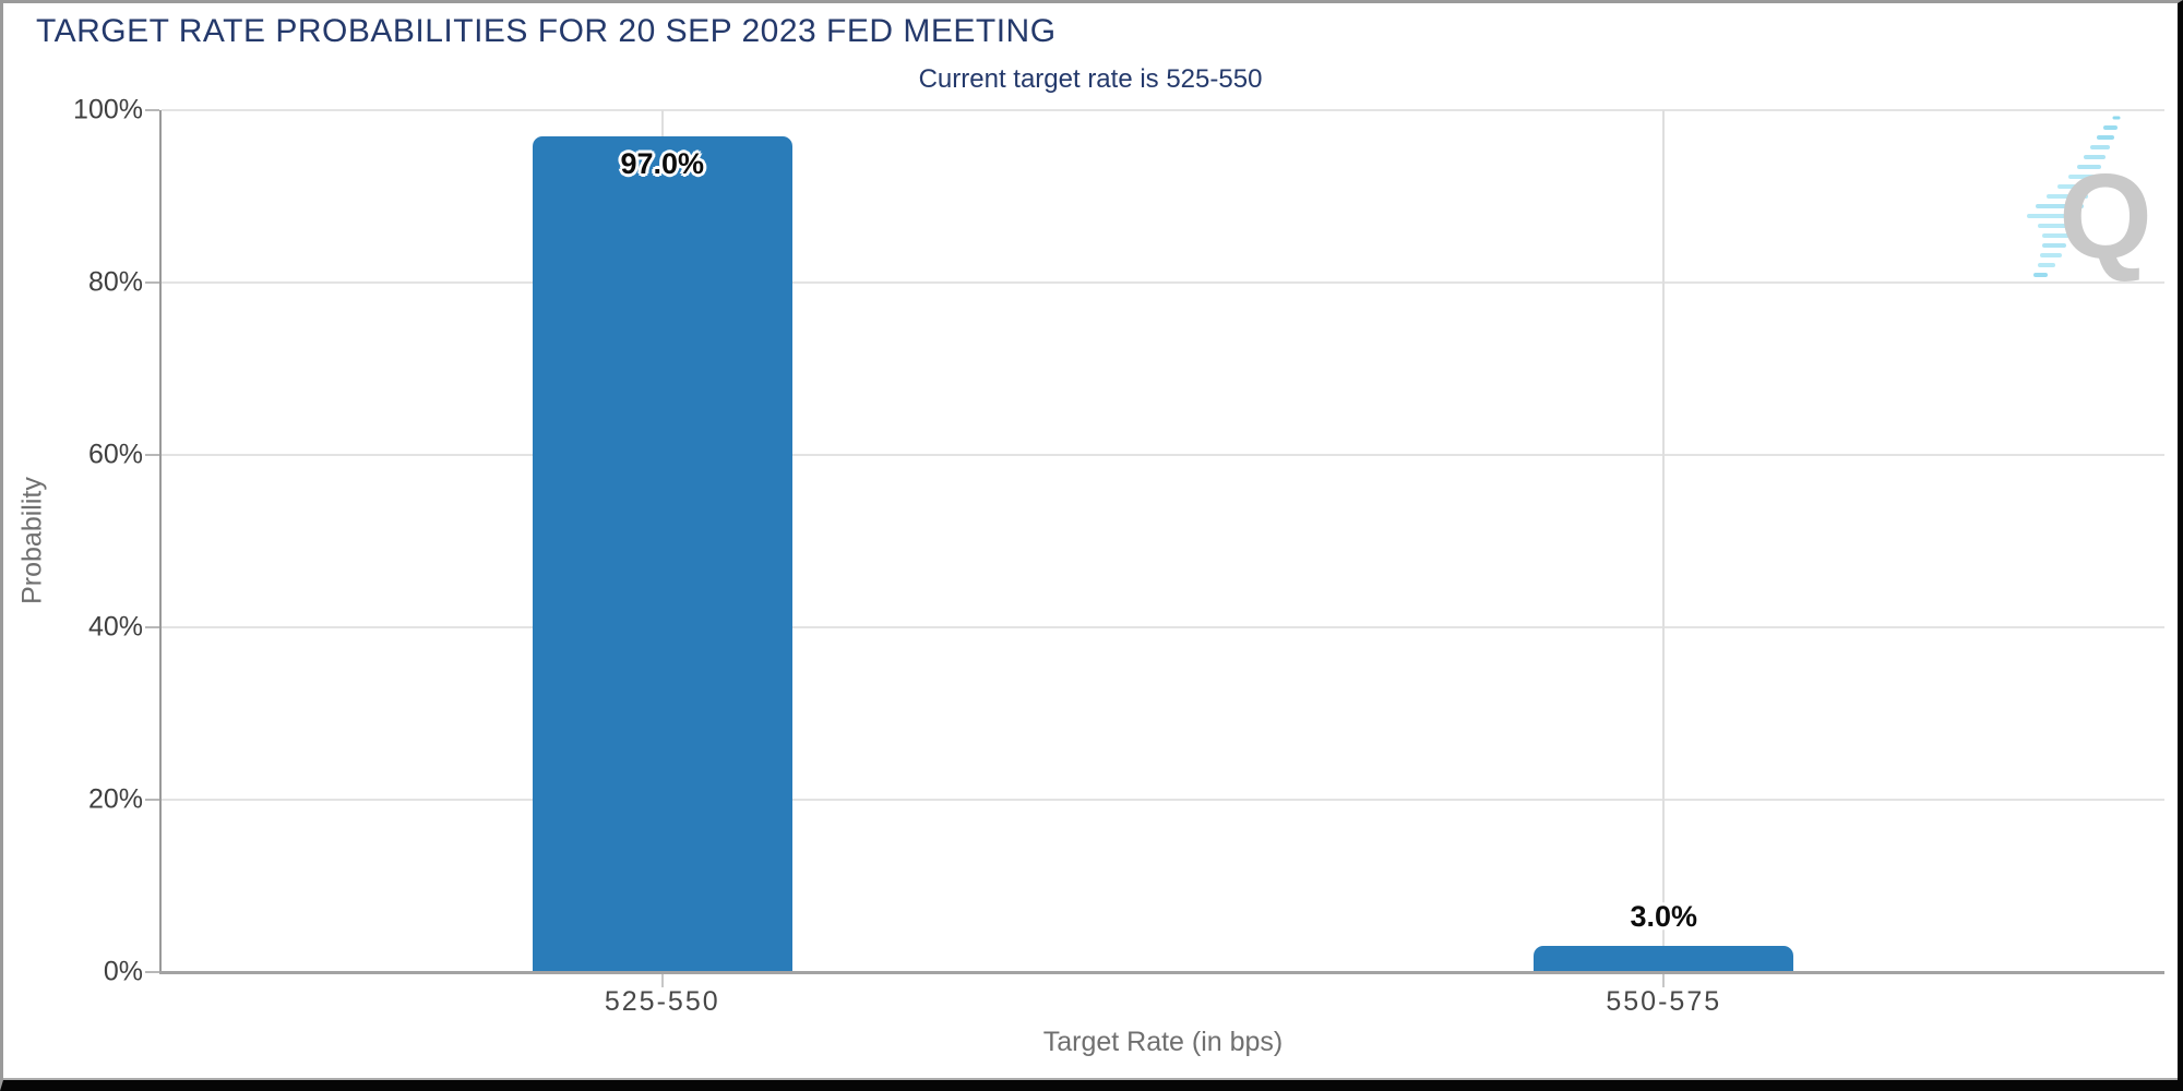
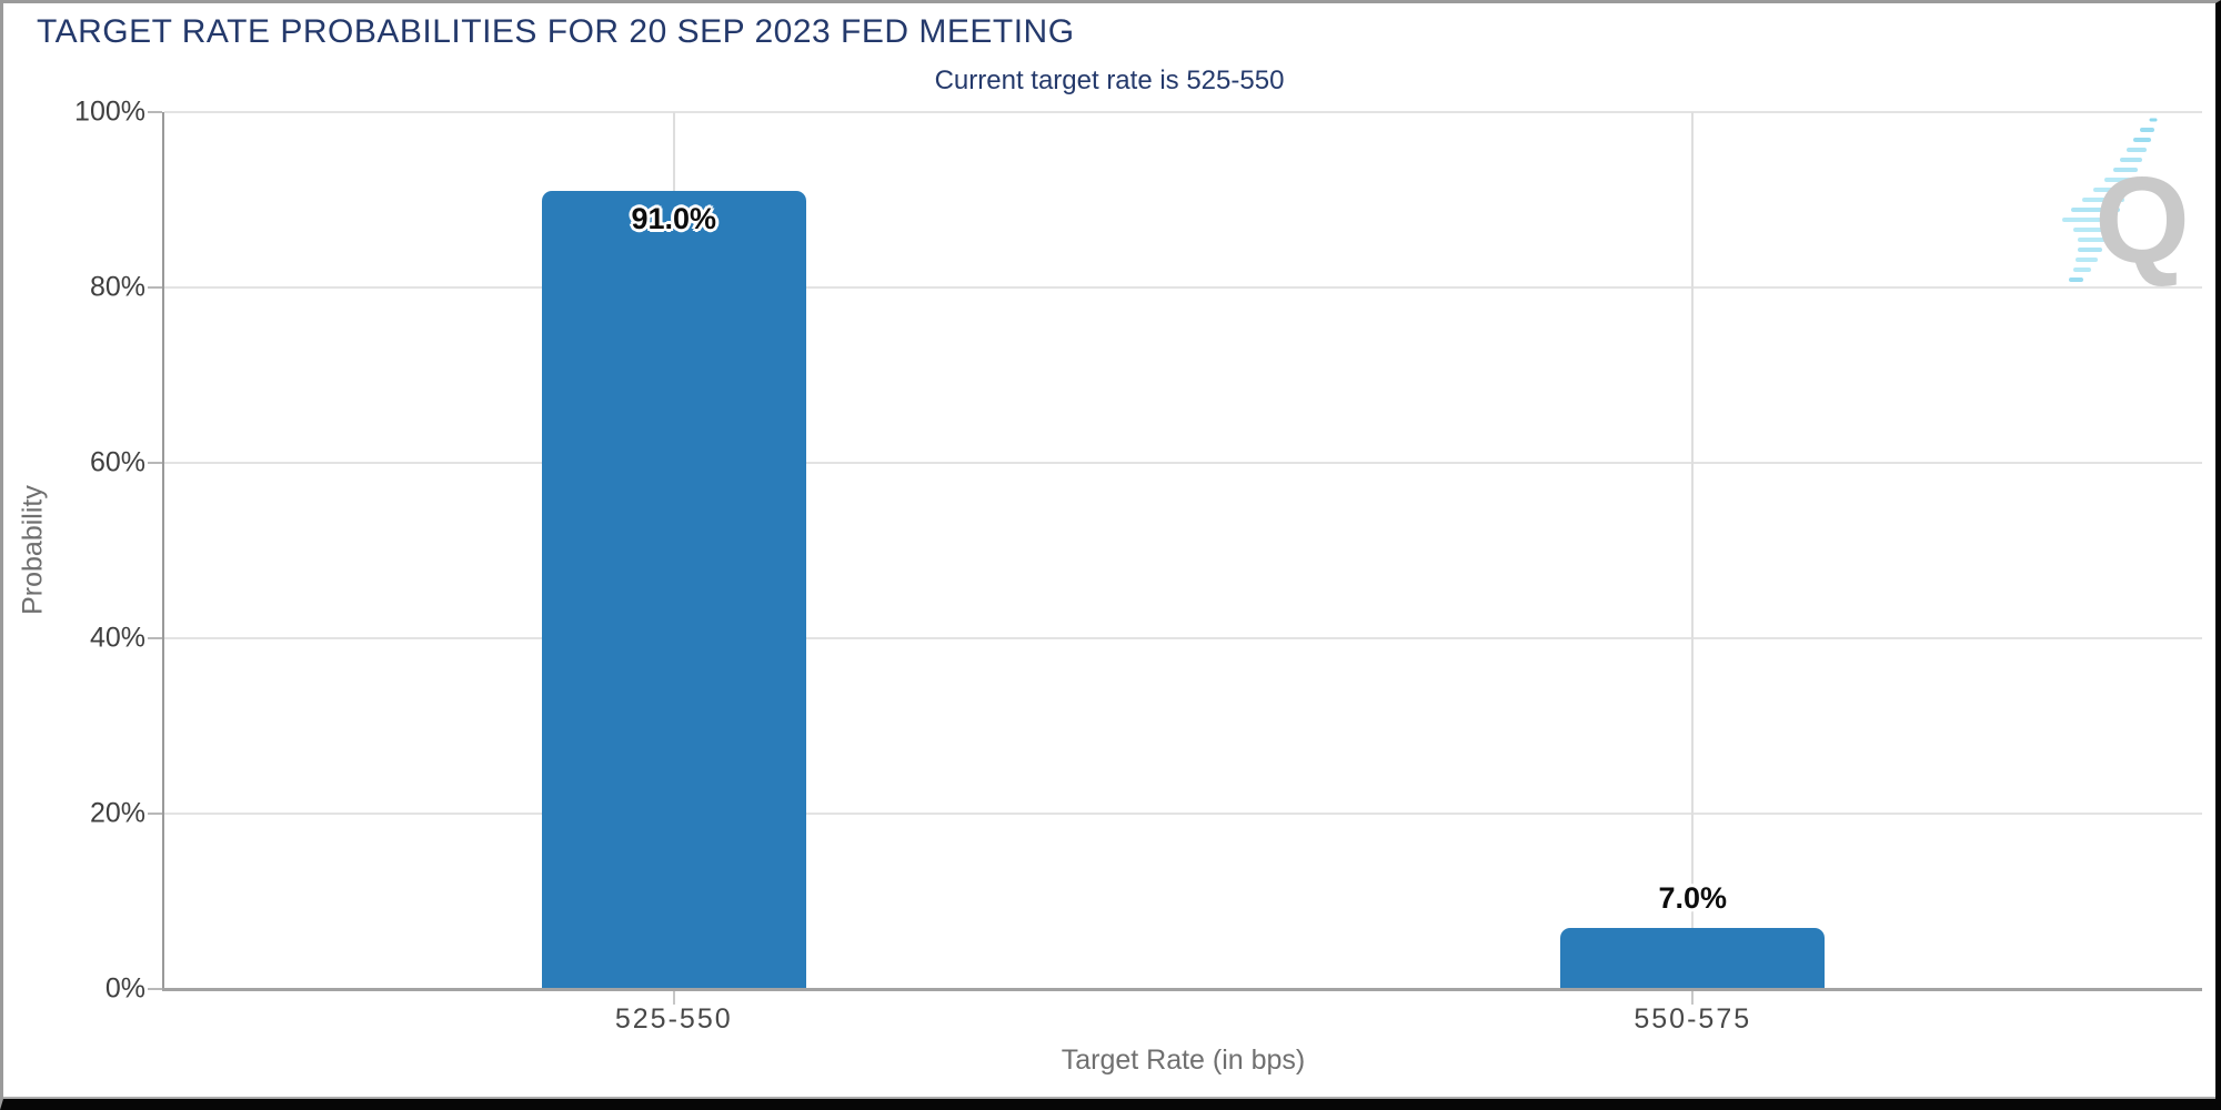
525-550: 97.0% -> 91.0%
550-575: 3.0% -> 7.0%
